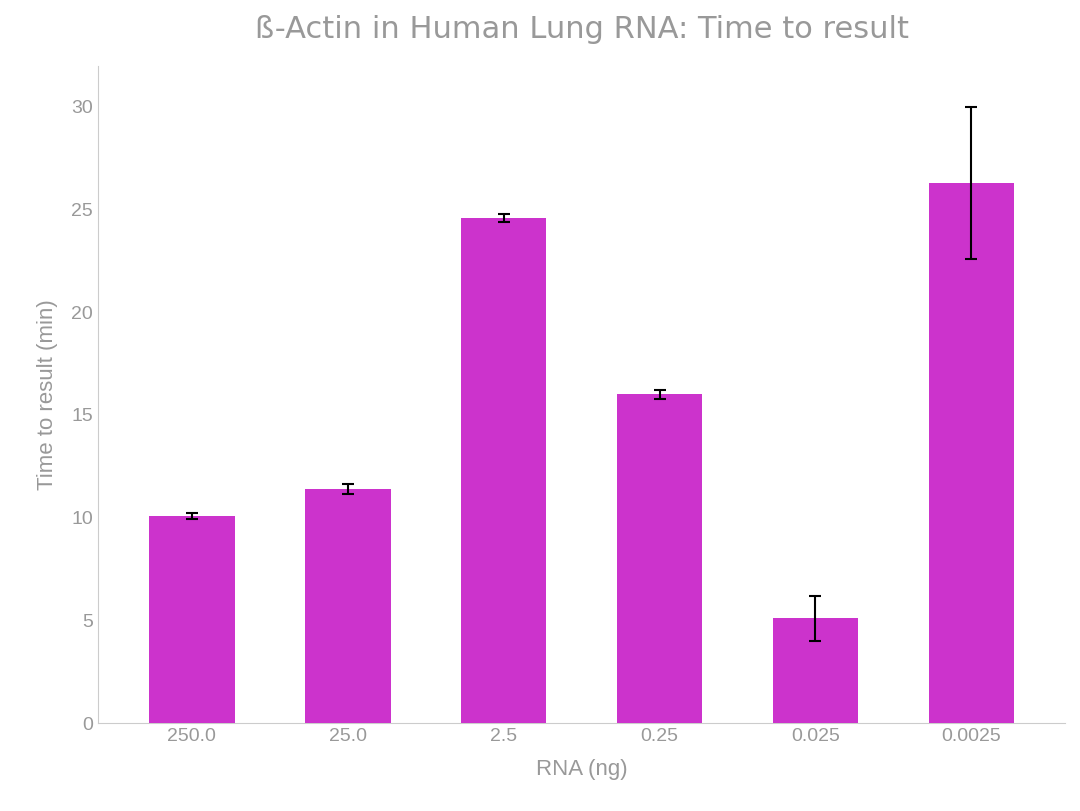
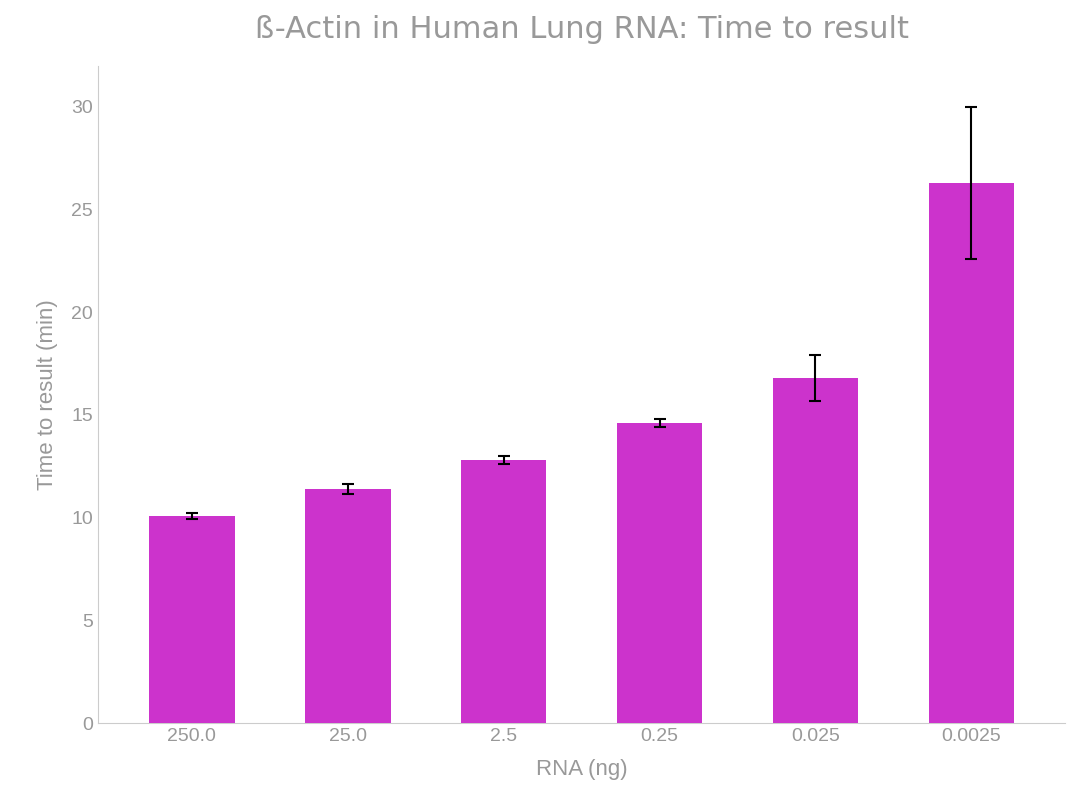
2.5: 24.6 -> 12.8
0.25: 16.0 -> 14.6
0.025: 5.1 -> 16.8
